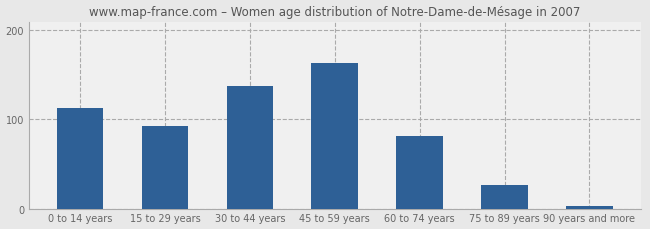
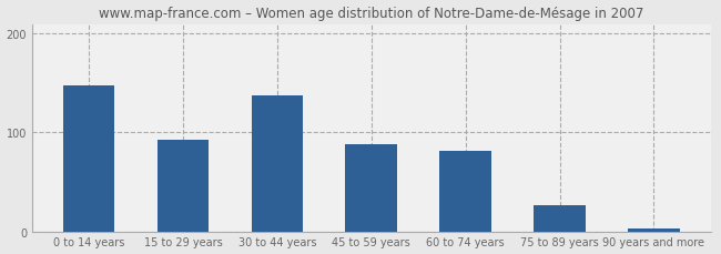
0 to 14 years: 113 -> 148
45 to 59 years: 163 -> 88
